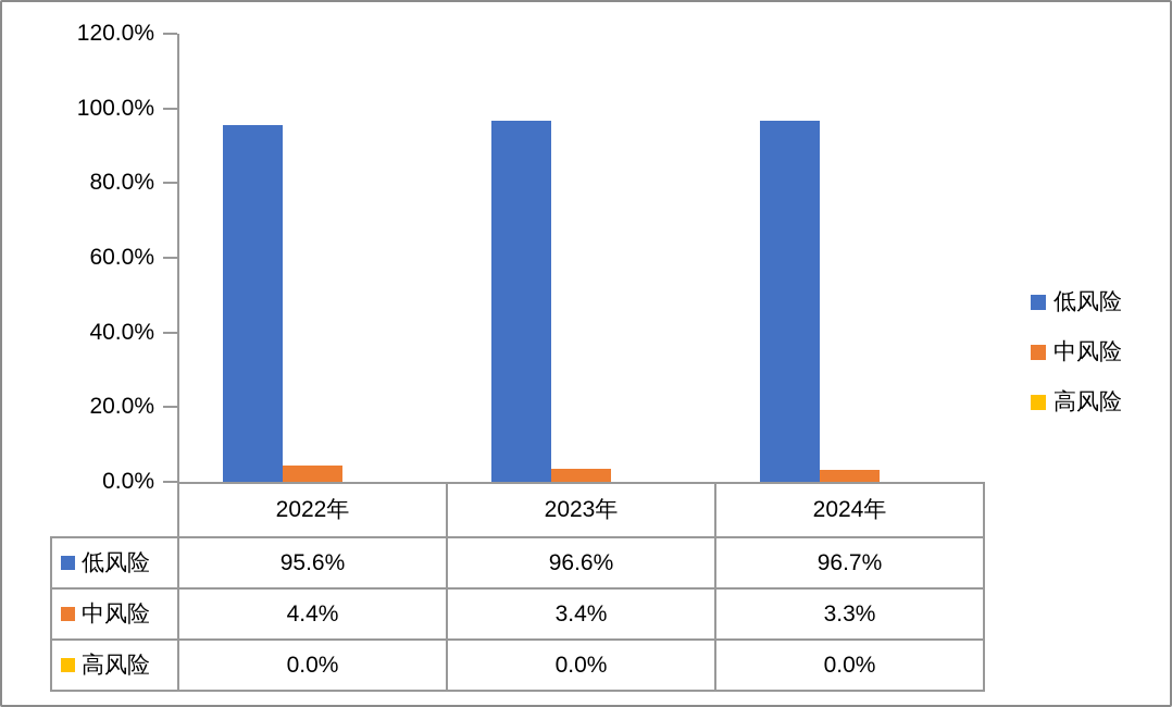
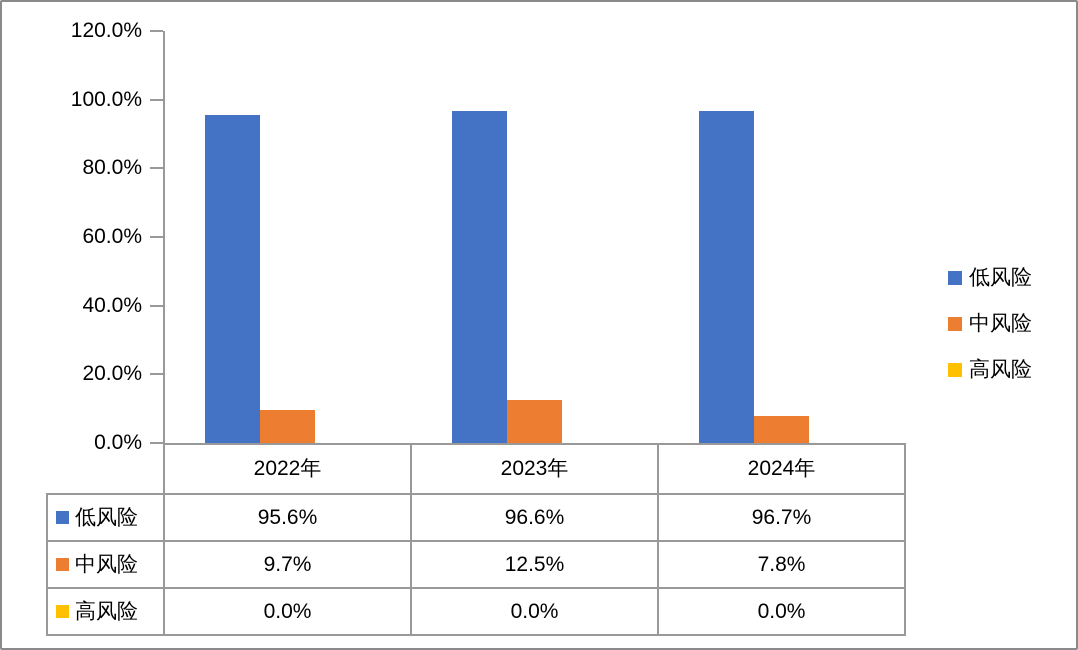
中风险/2022年: 4.4% -> 9.7%
中风险/2023年: 3.4% -> 12.5%
中风险/2024年: 3.3% -> 7.8%
